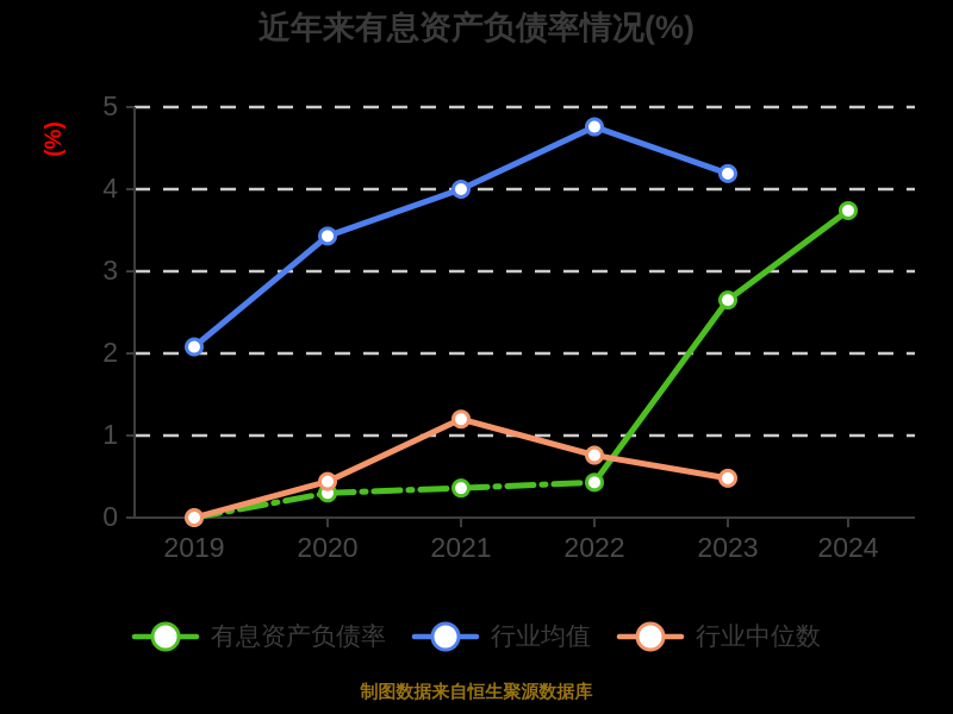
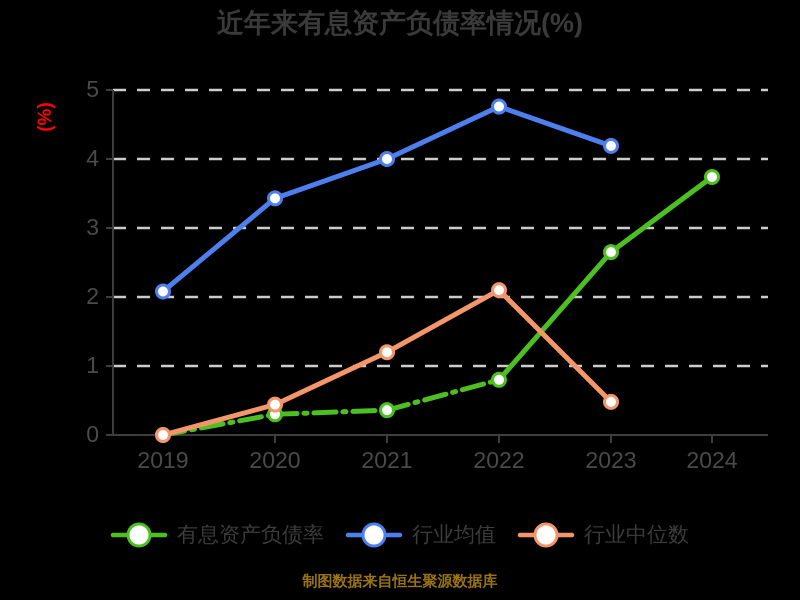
有息资产负债率/2022: 0.4 -> 0.8
行业中位数/2022: 0.8 -> 2.1
